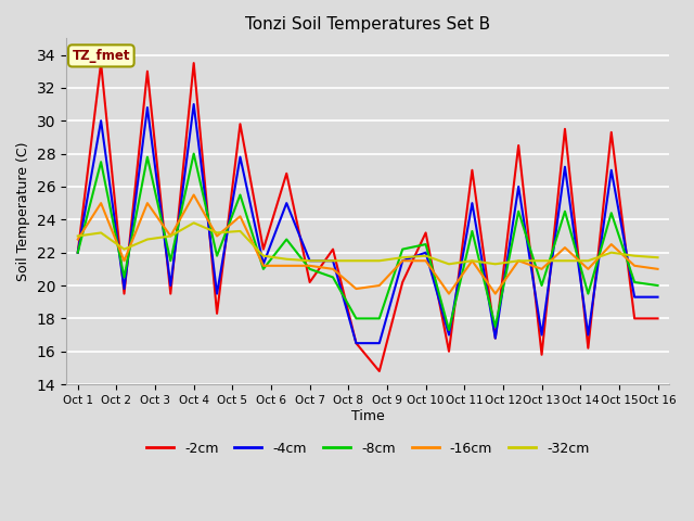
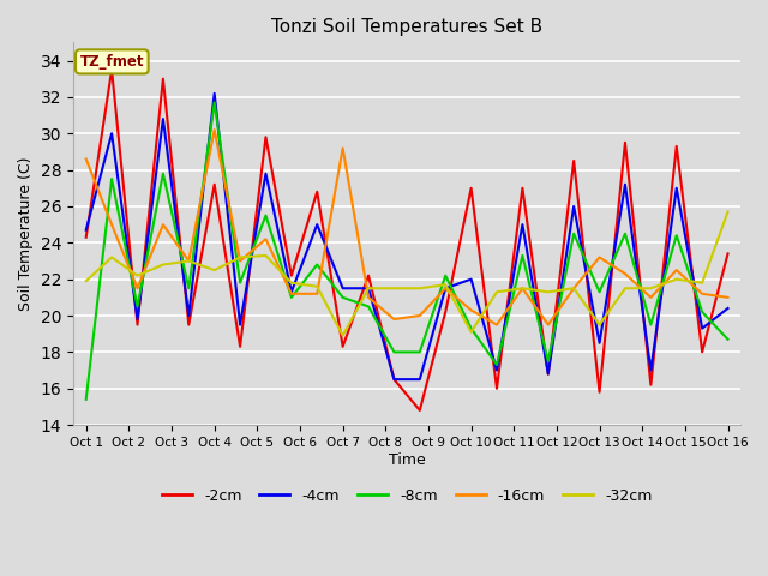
-2cm/Oct 1: 22.0 -> 24.3
-4cm/Oct 1: 22.0 -> 24.7
-8cm/Oct 1: 22.0 -> 15.4
-16cm/Oct 1: 22.8 -> 28.6
-32cm/Oct 1: 23.0 -> 21.9
-2cm/Oct 4: 33.5 -> 27.2
-4cm/Oct 4: 31.0 -> 32.2
-8cm/Oct 4: 28.0 -> 31.7
-16cm/Oct 4: 25.5 -> 30.2
-32cm/Oct 4: 23.8 -> 22.5
-2cm/Oct 7: 20.2 -> 18.3
-16cm/Oct 7: 21.2 -> 29.2
-32cm/Oct 7: 21.5 -> 18.9
-2cm/Oct 10: 23.2 -> 27.0
-8cm/Oct 10: 22.5 -> 19.3
-16cm/Oct 10: 21.5 -> 20.3
-32cm/Oct 10: 21.8 -> 19.1
-4cm/Oct 13: 17.0 -> 18.5
-8cm/Oct 13: 20.0 -> 21.3
-16cm/Oct 13: 21.0 -> 23.2
-32cm/Oct 13: 21.5 -> 19.5
-2cm/Oct 16: 18.0 -> 23.4
-4cm/Oct 16: 19.3 -> 20.4
-8cm/Oct 16: 20.0 -> 18.7
-32cm/Oct 16: 21.7 -> 25.7
